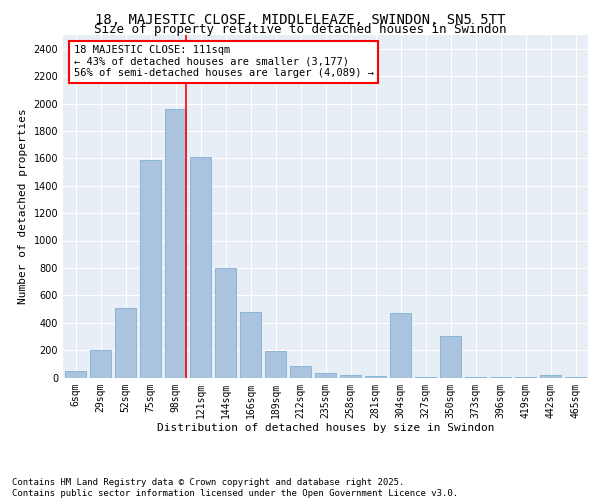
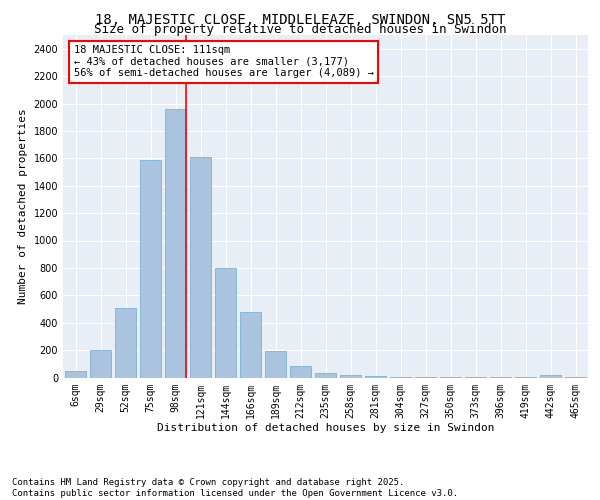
304sqm: 470 -> 0
350sqm: 300 -> 0
